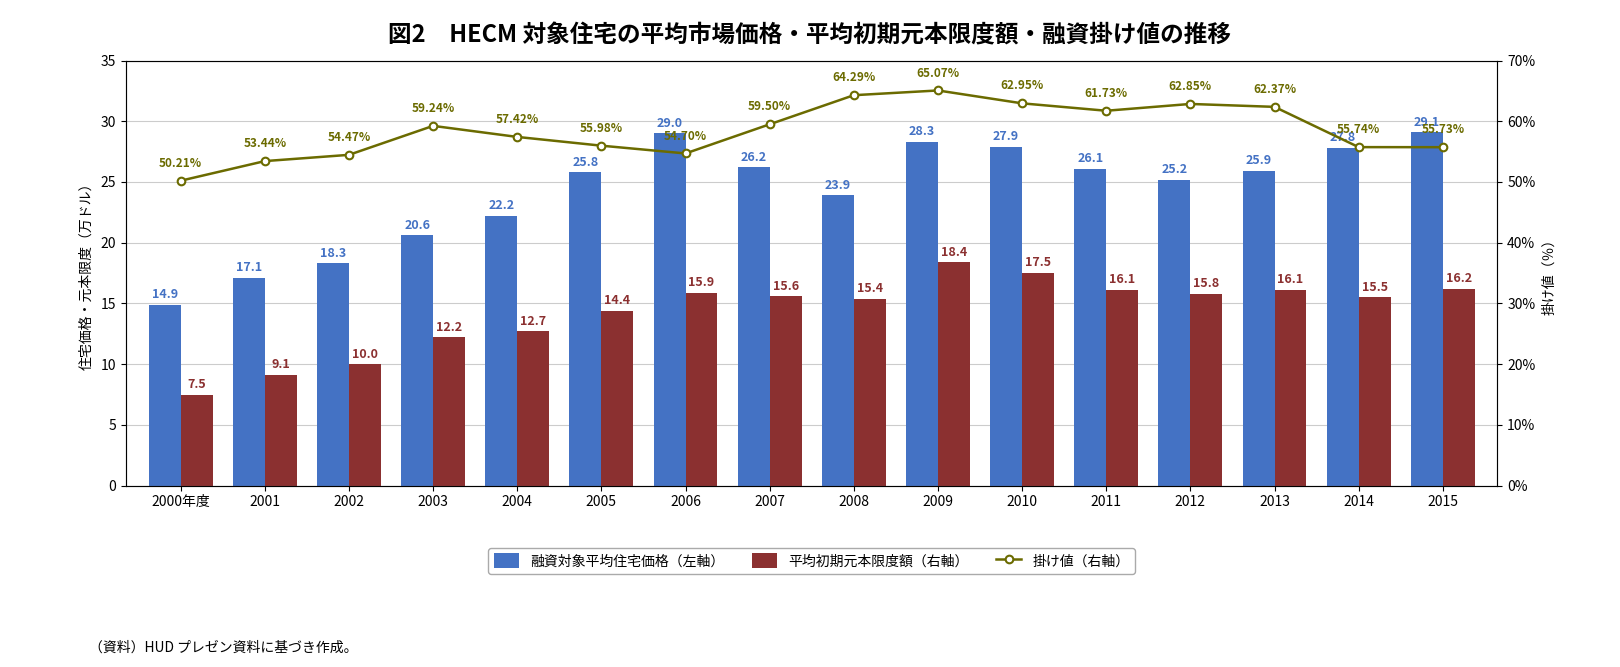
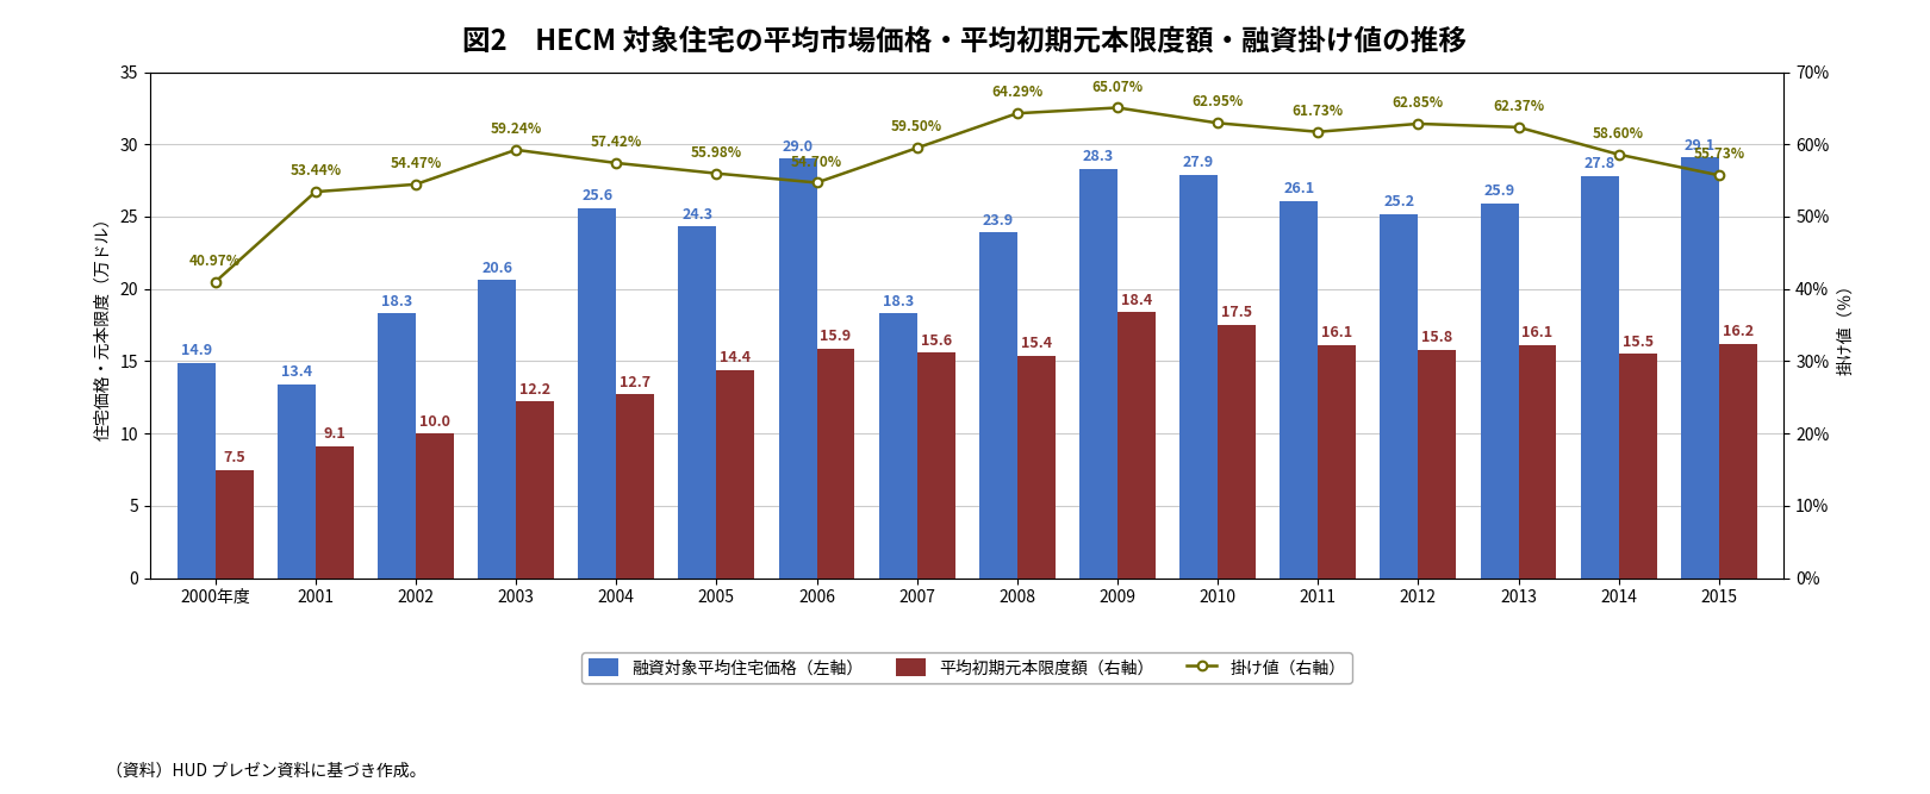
掛け値（右軸）/2000年度: 50.21% -> 40.97%
融資対象平均住宅価格（左軸）/2001: 17.1 -> 13.4
融資対象平均住宅価格（左軸）/2004: 22.2 -> 25.6
融資対象平均住宅価格（左軸）/2005: 25.8 -> 24.3
融資対象平均住宅価格（左軸）/2007: 26.2 -> 18.3
掛け値（右軸）/2014: 55.7% -> 58.6%
